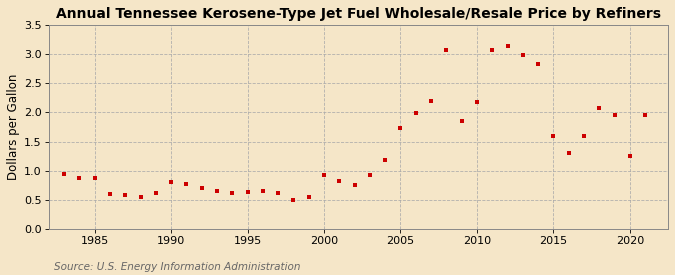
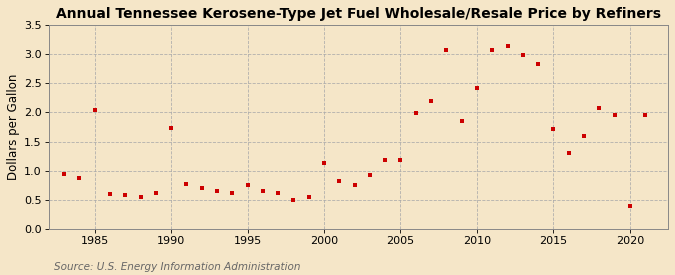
1985: 0.88 -> 2.04
1990: 0.80 -> 1.74
1995: 0.63 -> 0.76
2000: 0.93 -> 1.14
2005: 1.74 -> 1.18
2010: 2.18 -> 2.42
2015: 1.59 -> 1.72
2020: 1.25 -> 0.40
